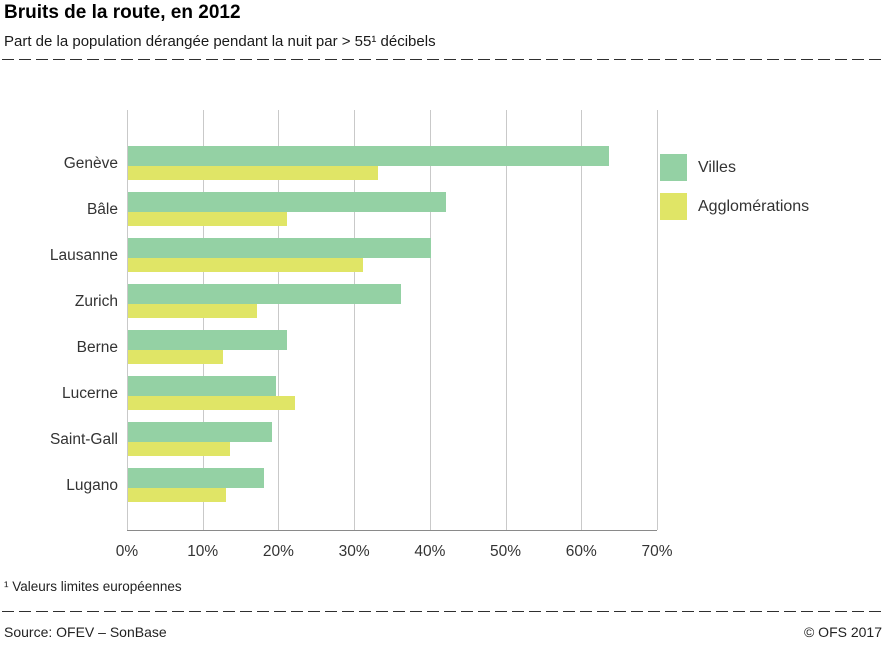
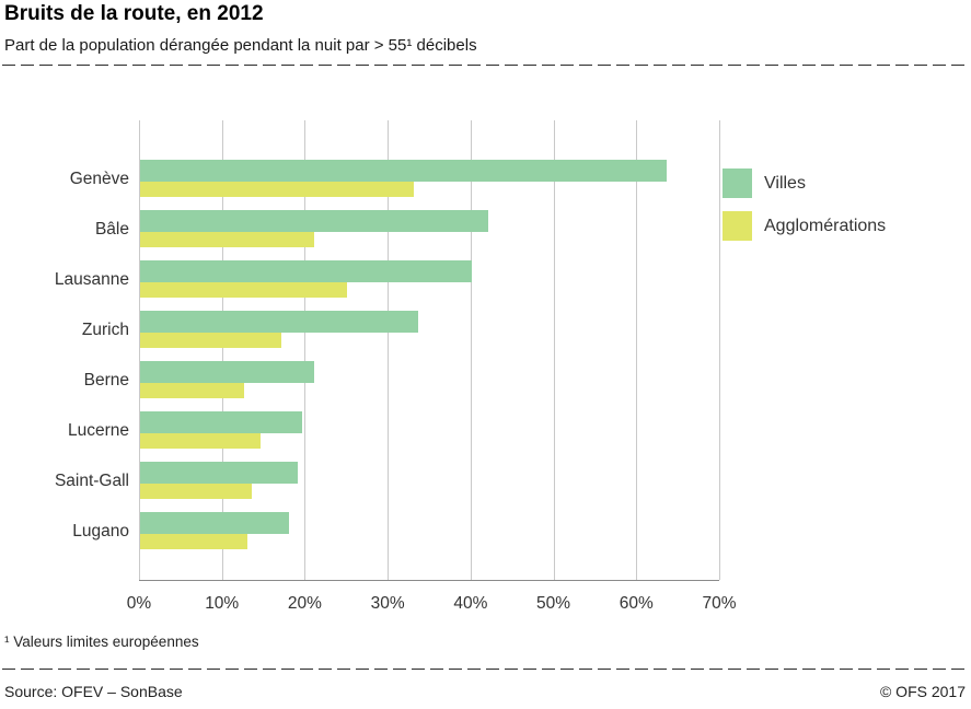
Agglomérations/Lausanne: 31% -> 25%
Villes/Zurich: 36% -> 34%
Agglomérations/Lucerne: 22% -> 14%
